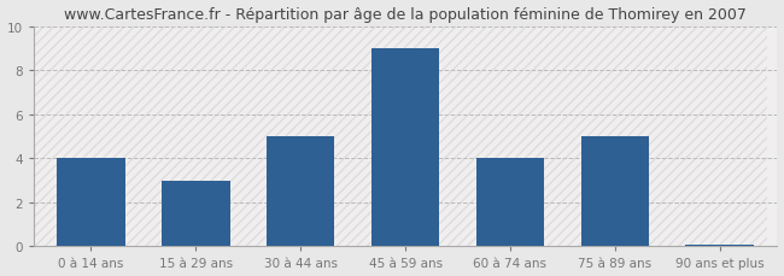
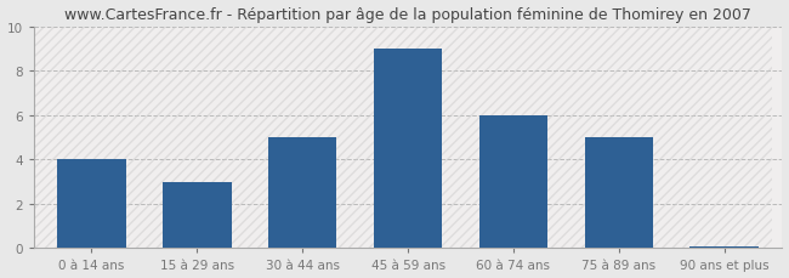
60 à 74 ans: 4.0 -> 6.0
